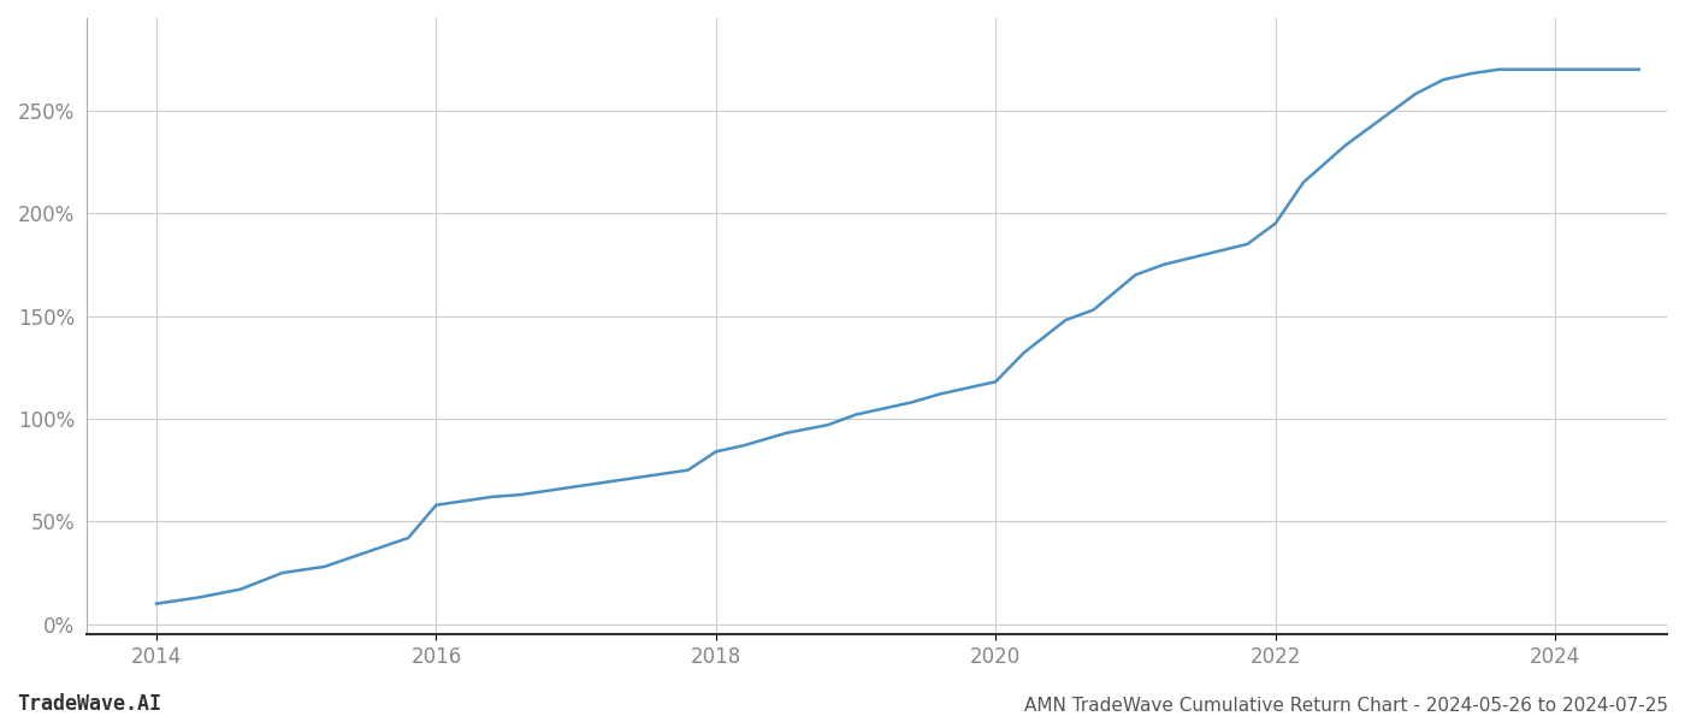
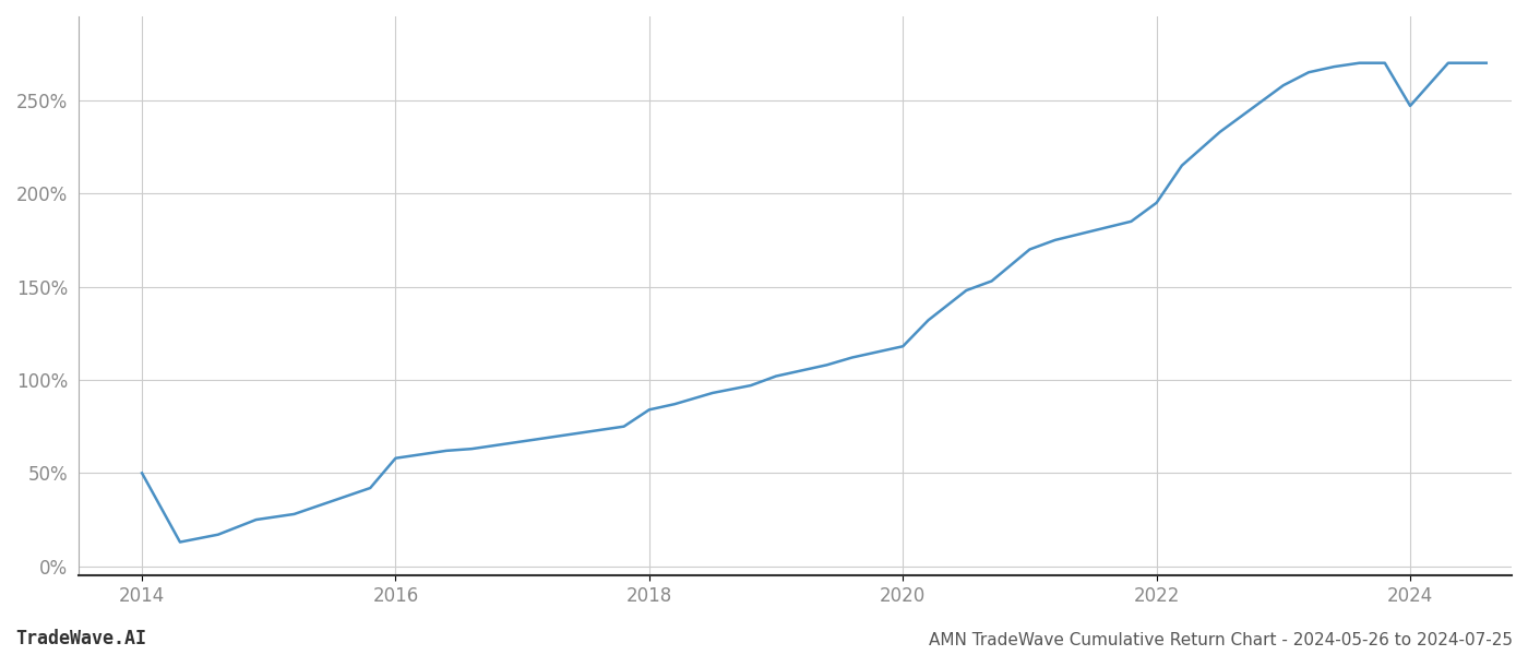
2014: 10% -> 50%
2024: 270% -> 247%
